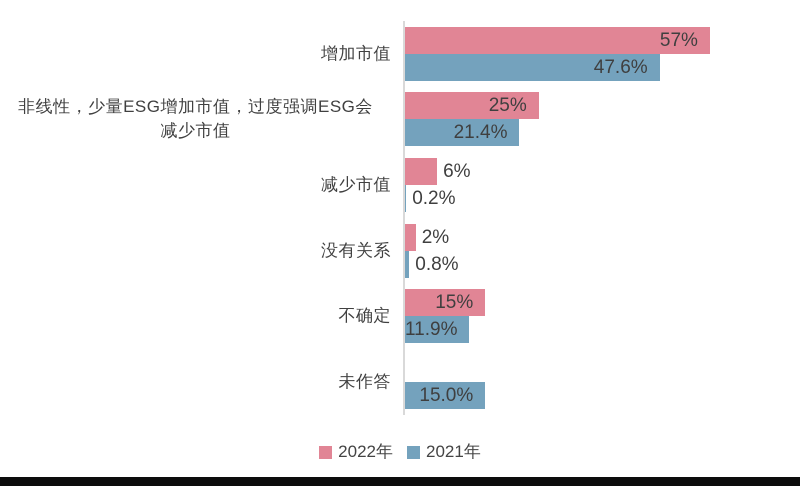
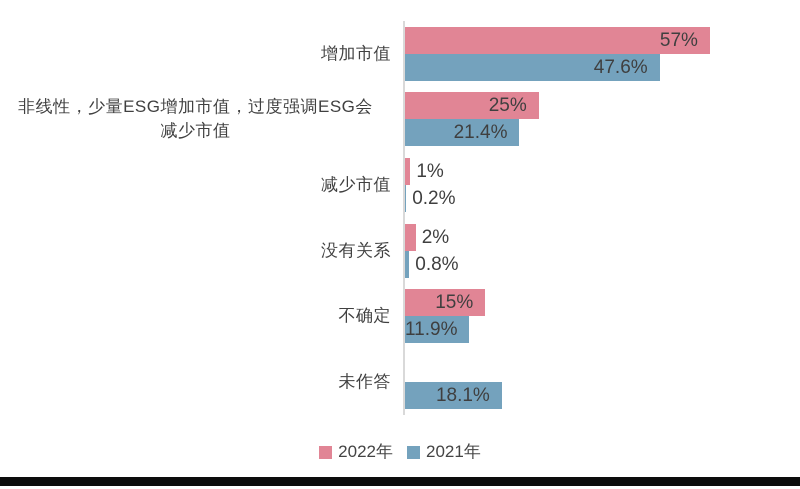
2022年/减少市值: 6% -> 1%
2021年/未作答: 15.0% -> 18.1%
